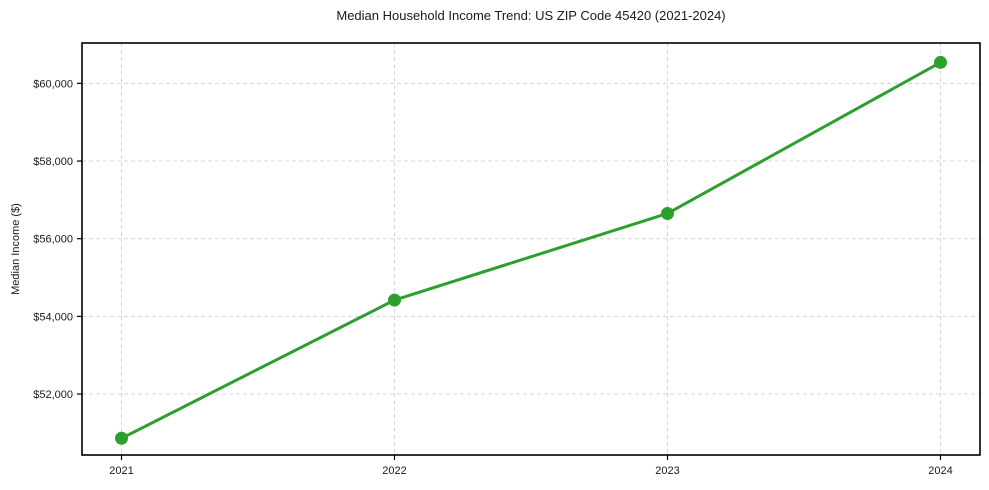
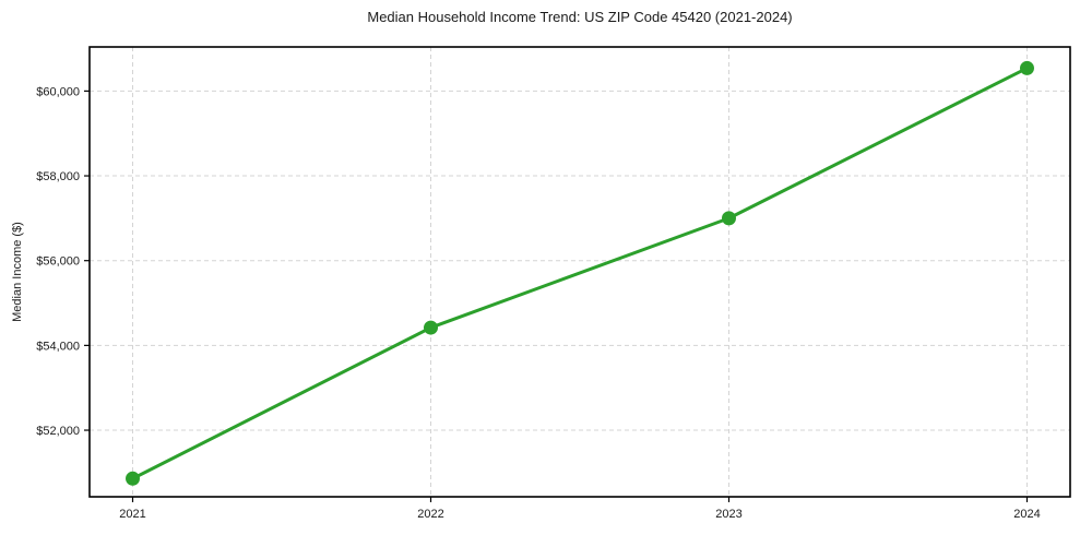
2023: $56600 -> $57000
